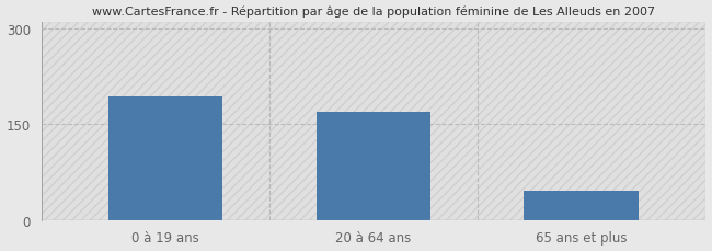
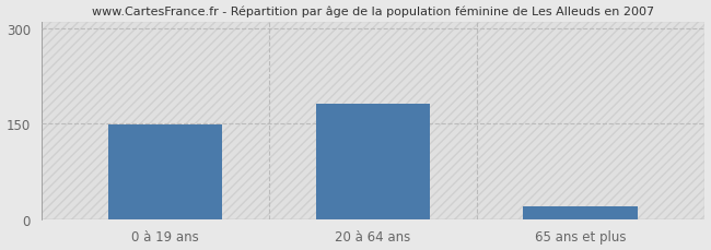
0 à 19 ans: 194 -> 148
20 à 64 ans: 170 -> 181
65 ans et plus: 46 -> 20
